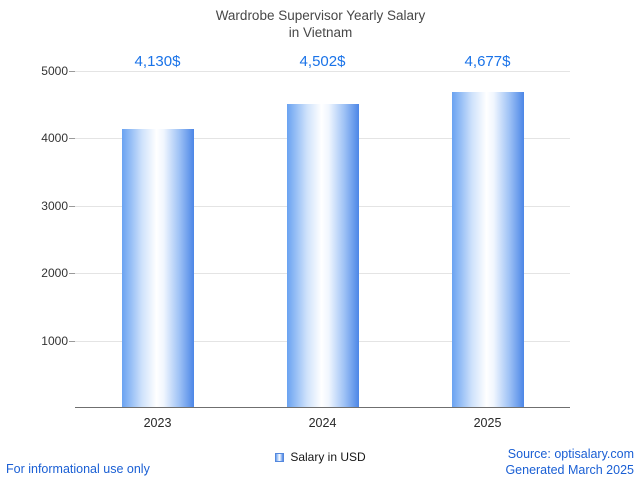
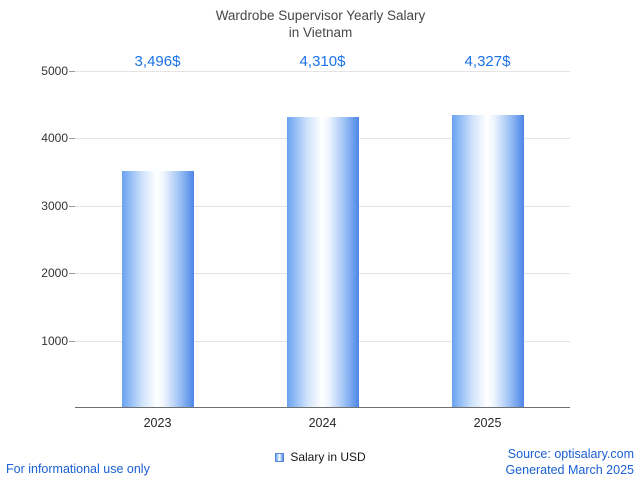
2023: 4,130 -> 3,496
2024: 4,502 -> 4,310
2025: 4,677 -> 4,327
